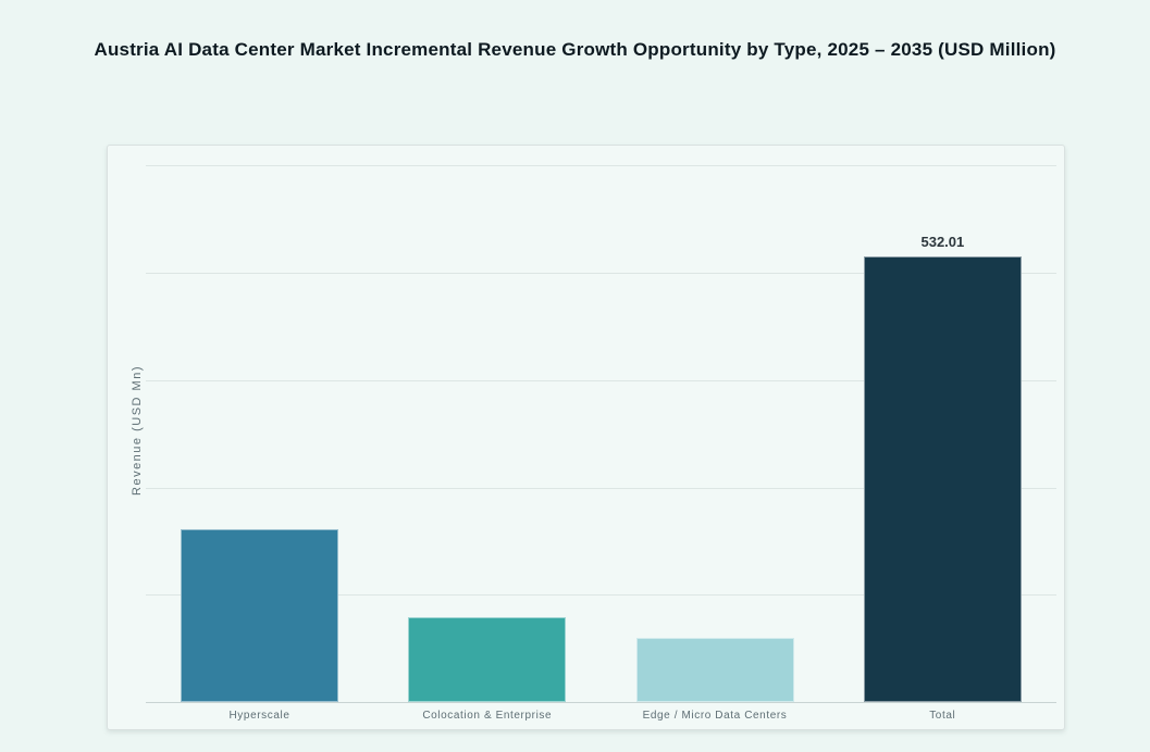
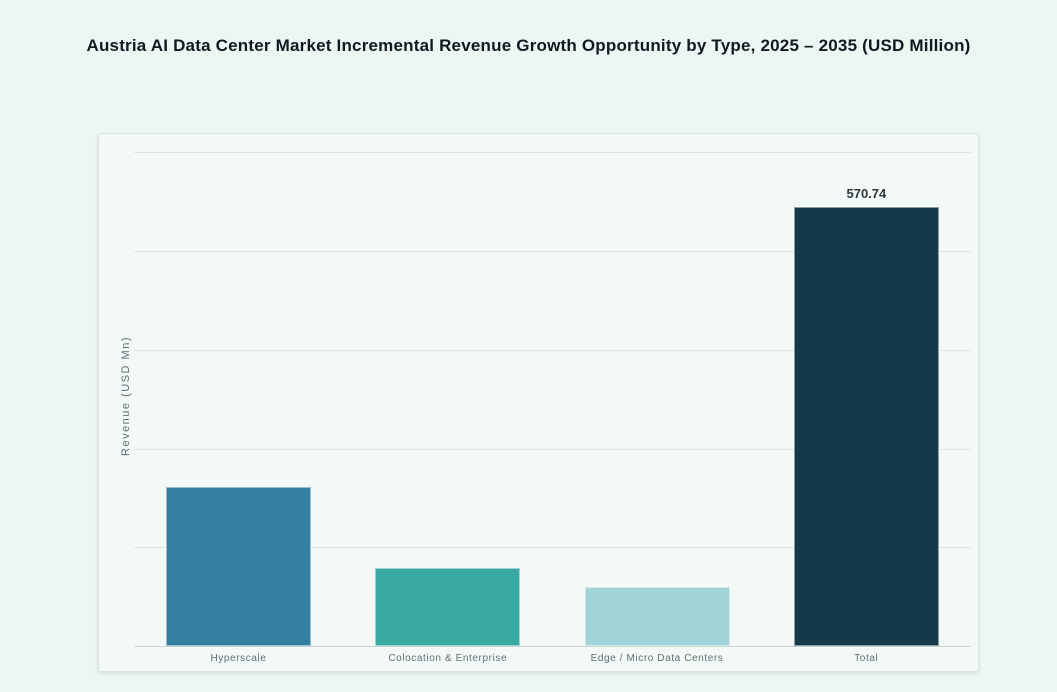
Total: 532.01 -> 570.74
